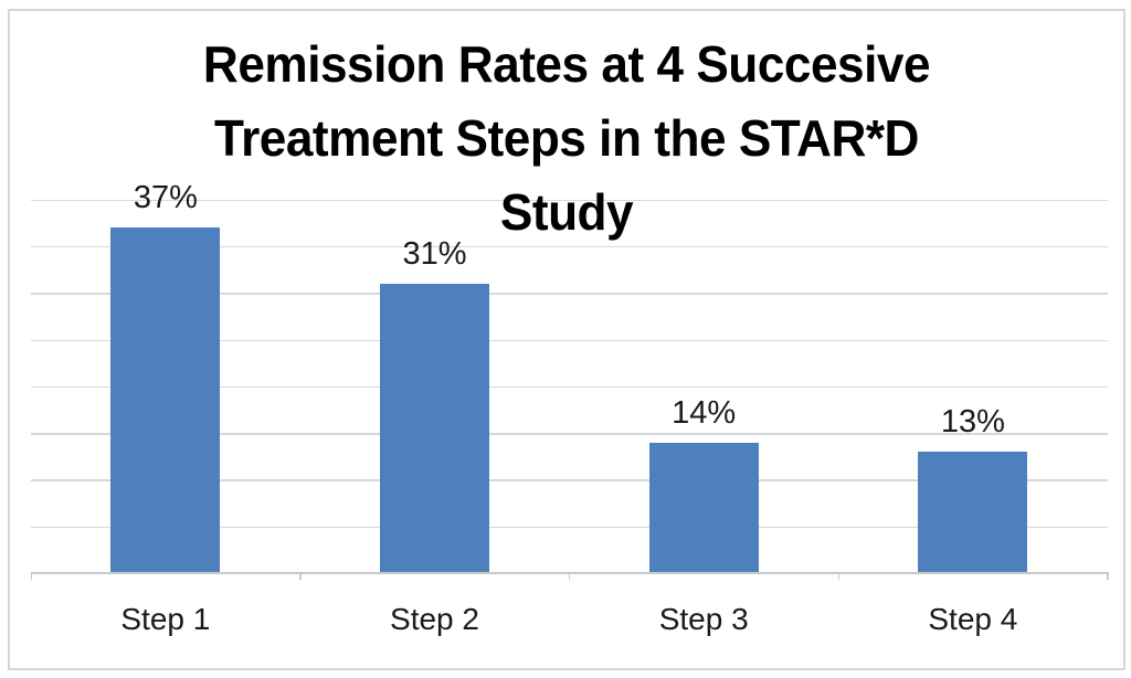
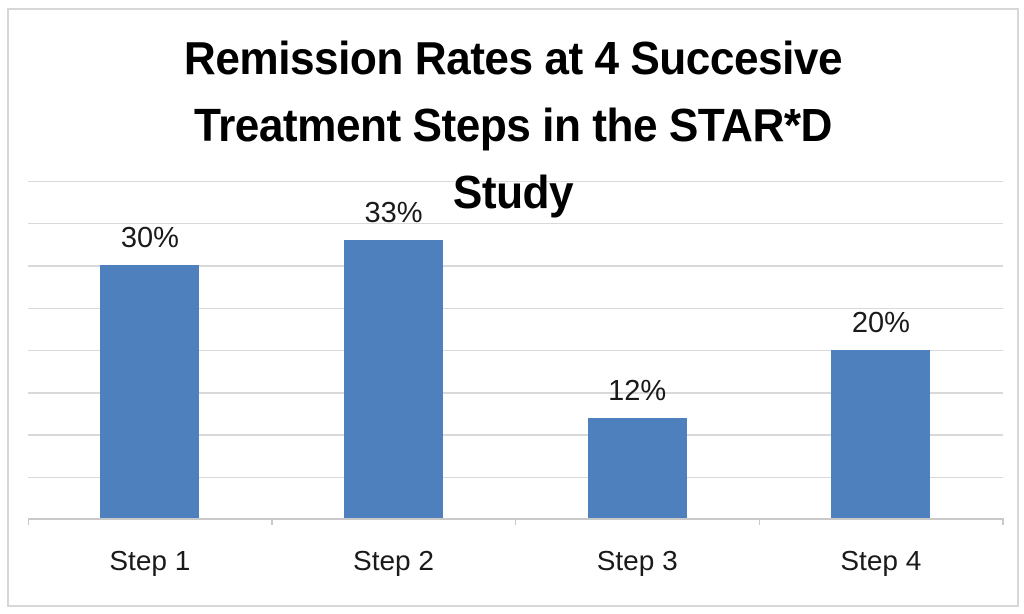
Step 1: 37% -> 30%
Step 2: 31% -> 33%
Step 3: 14% -> 12%
Step 4: 13% -> 20%
